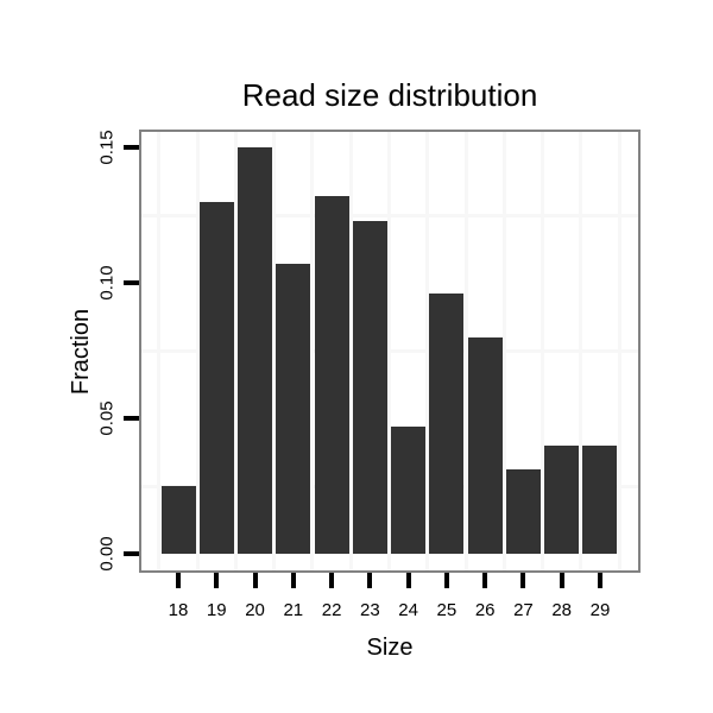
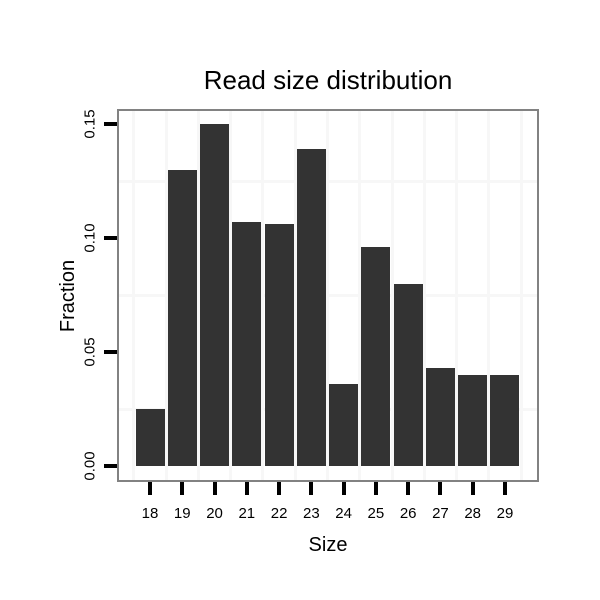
22: 0.132 -> 0.106
23: 0.123 -> 0.139
24: 0.047 -> 0.036
27: 0.031 -> 0.043
